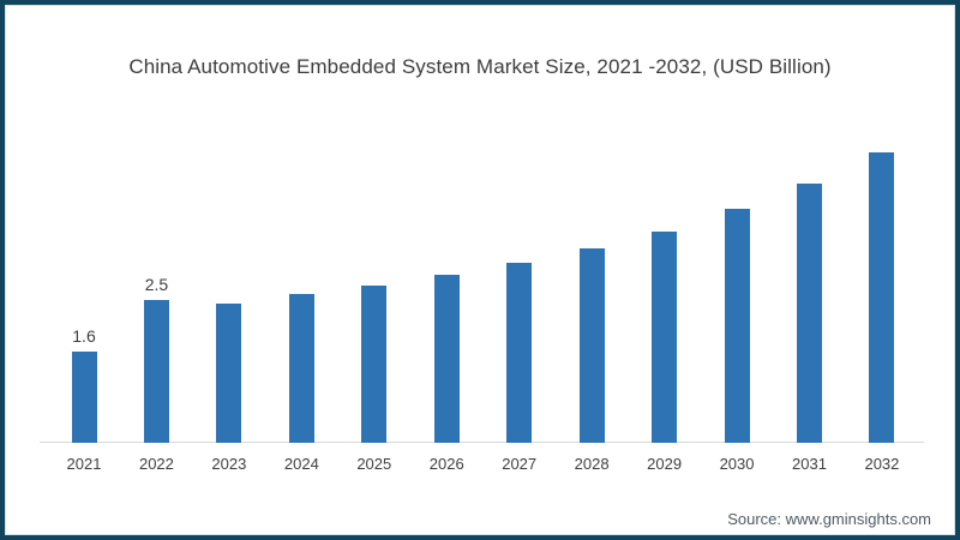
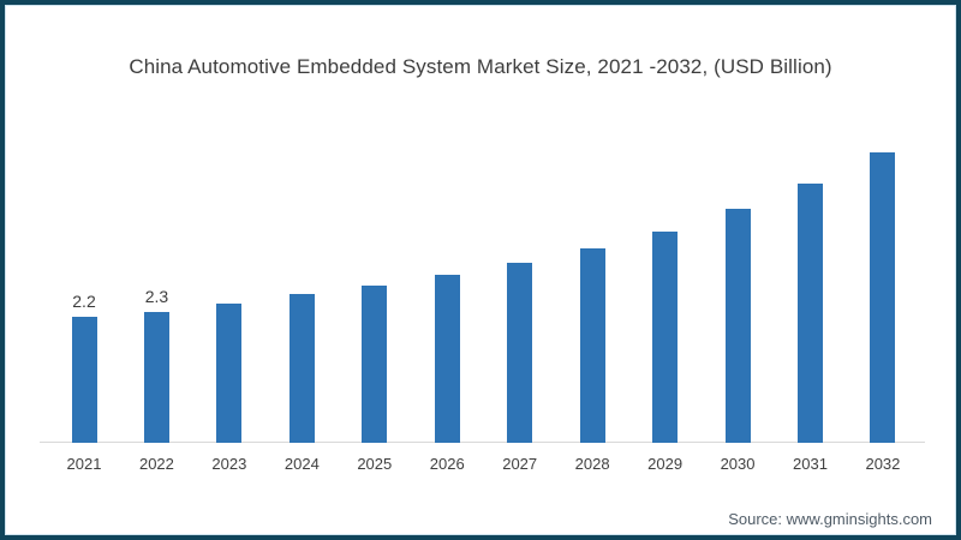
2021: 1.6 -> 2.2
2022: 2.5 -> 2.3
